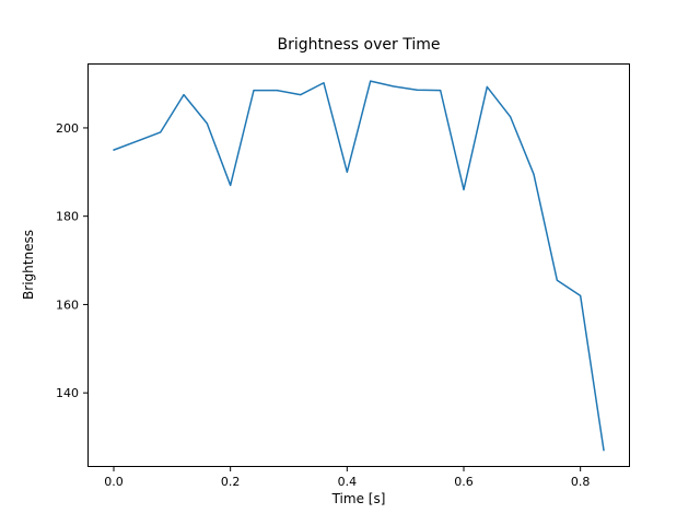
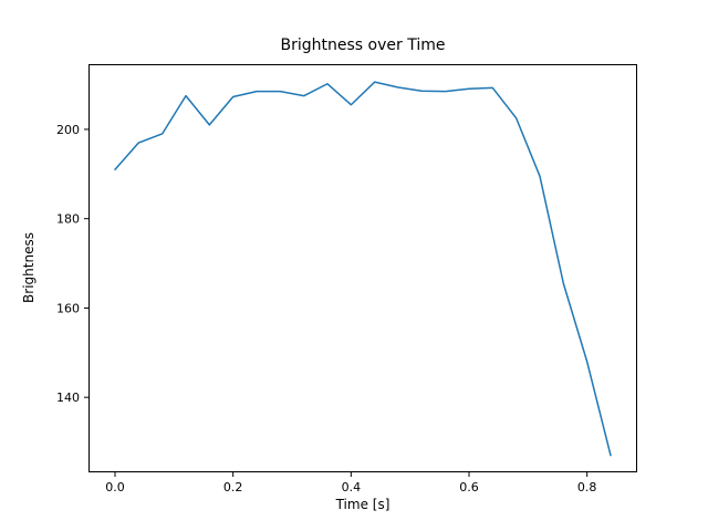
0.0: 195 -> 191
0.2: 187 -> 207
0.4: 190 -> 206
0.6: 186 -> 209
0.8: 162 -> 148
